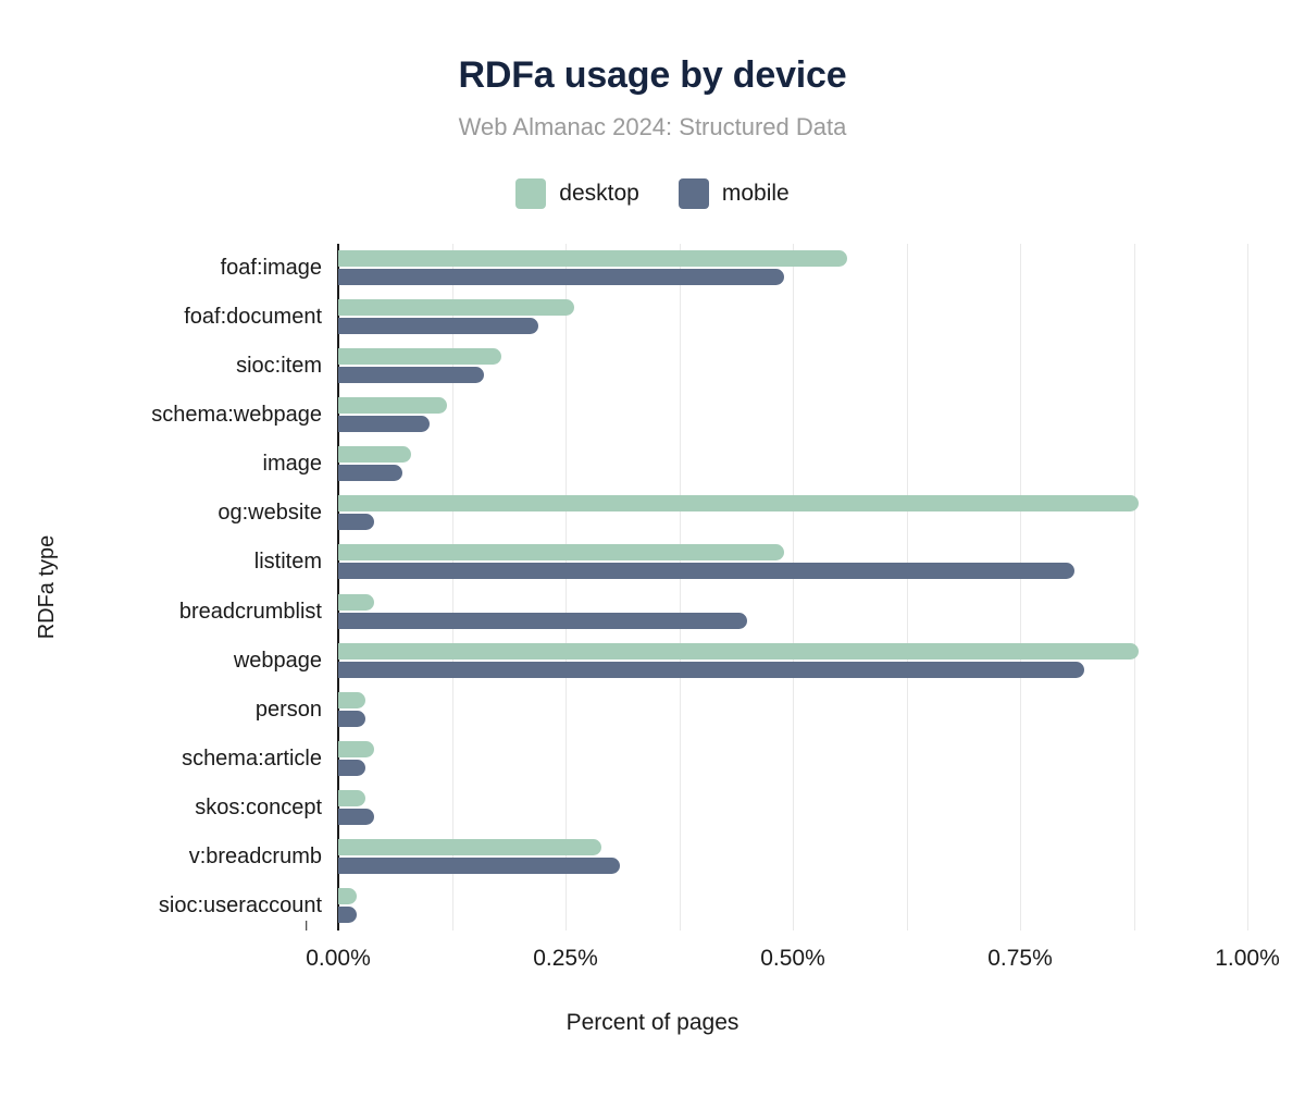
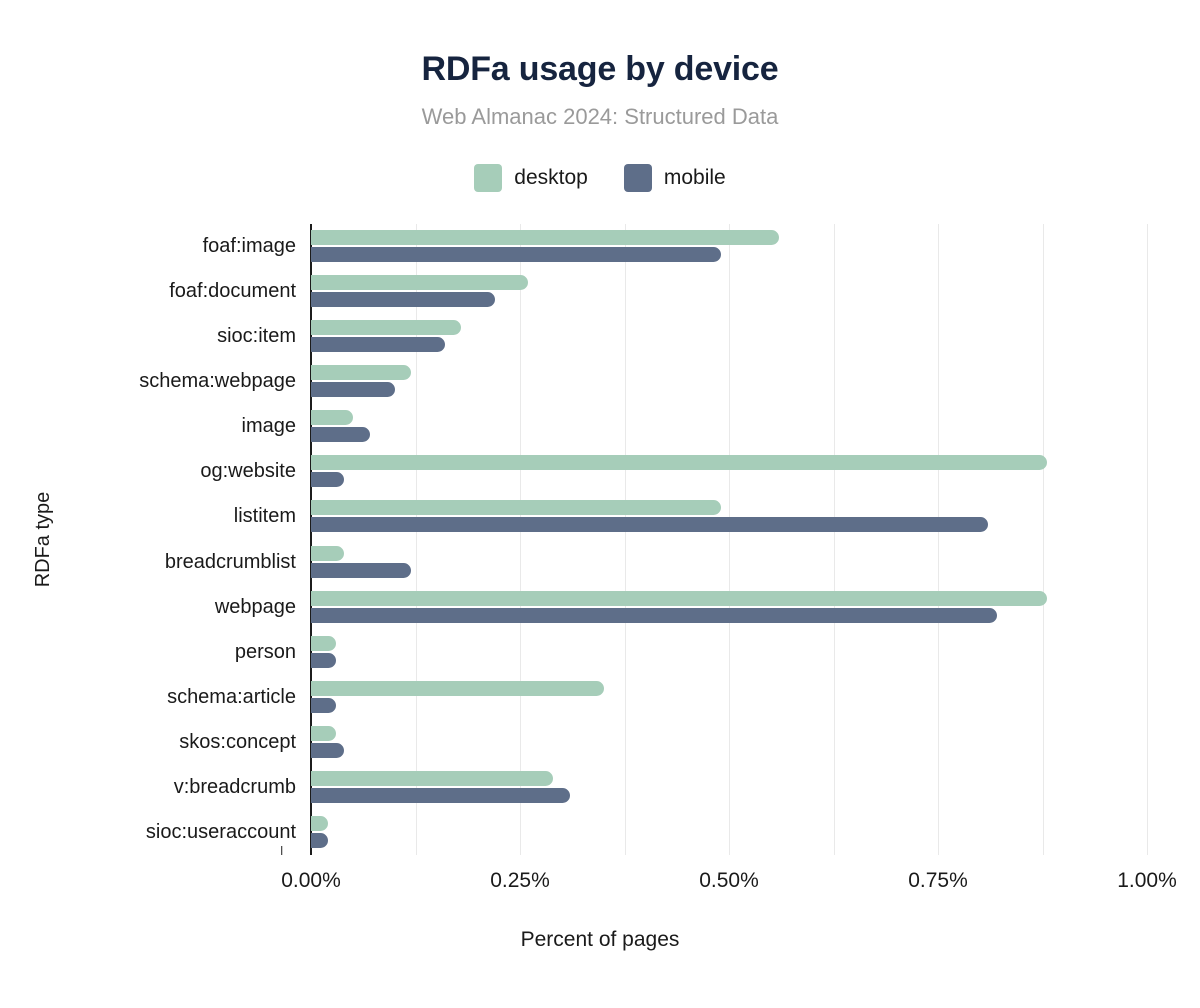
desktop/image: 0.08% -> 0.05%
mobile/breadcrumblist: 0.45% -> 0.12%
desktop/schema:article: 0.04% -> 0.35%
